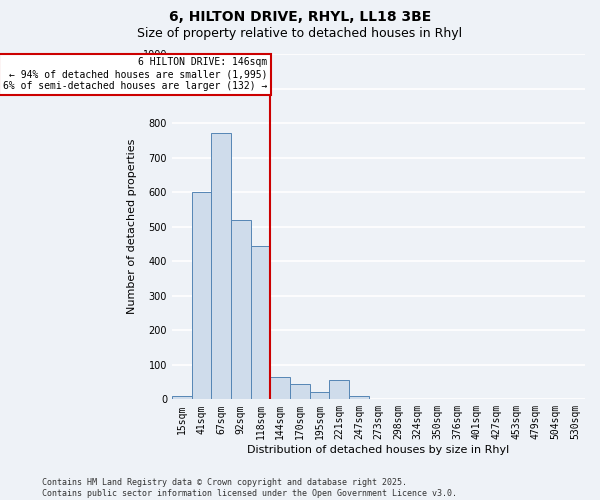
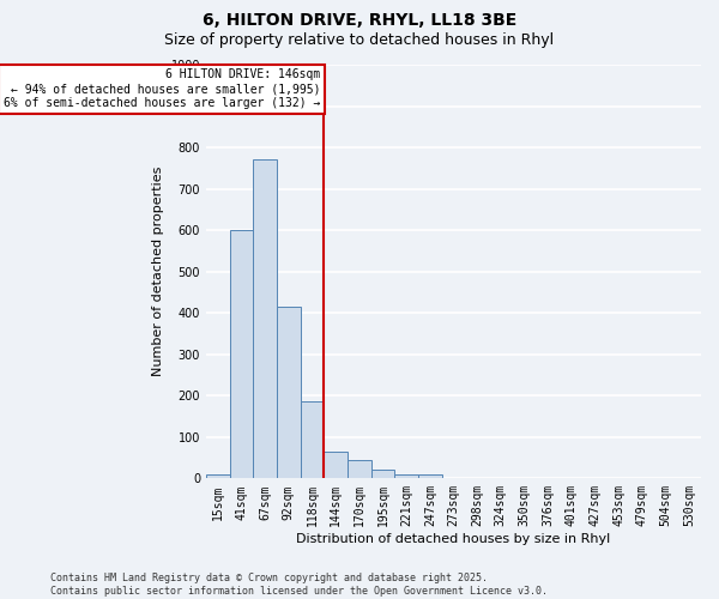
92sqm: 520 -> 415
118sqm: 445 -> 185
221sqm: 55 -> 10
